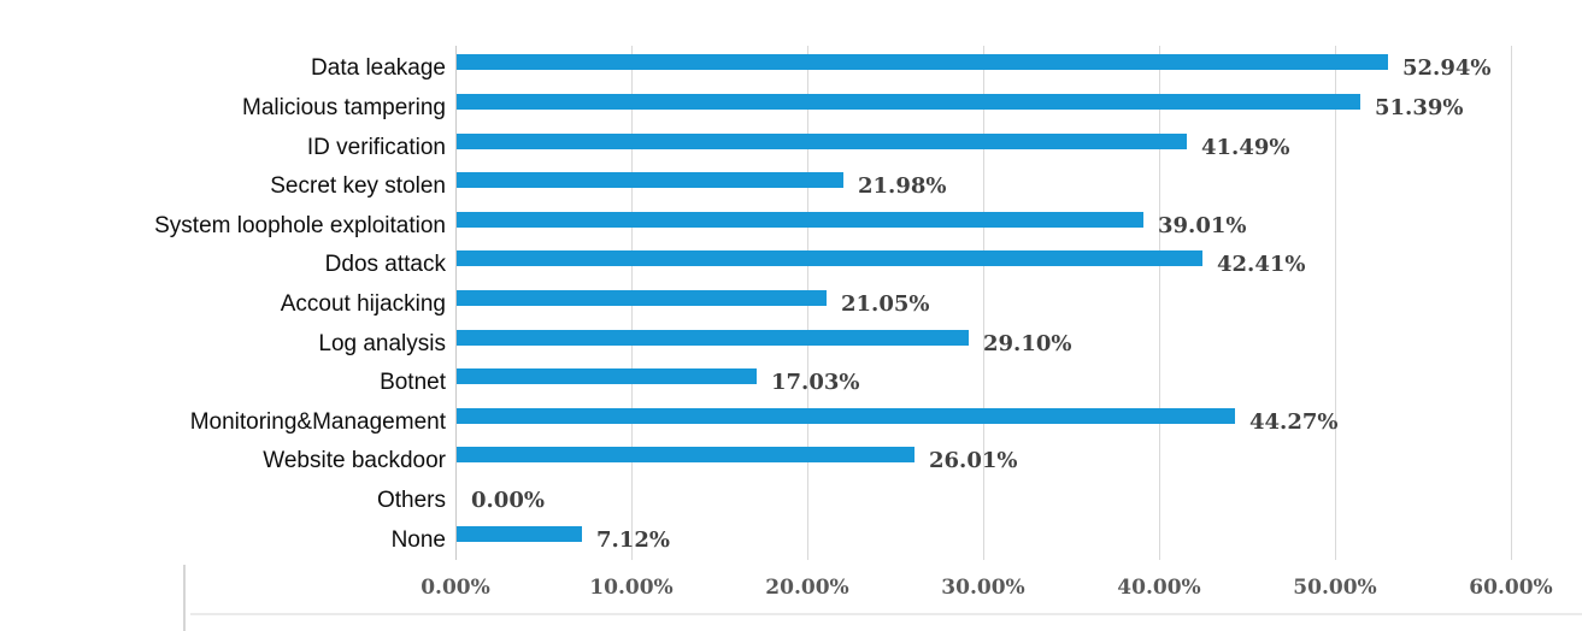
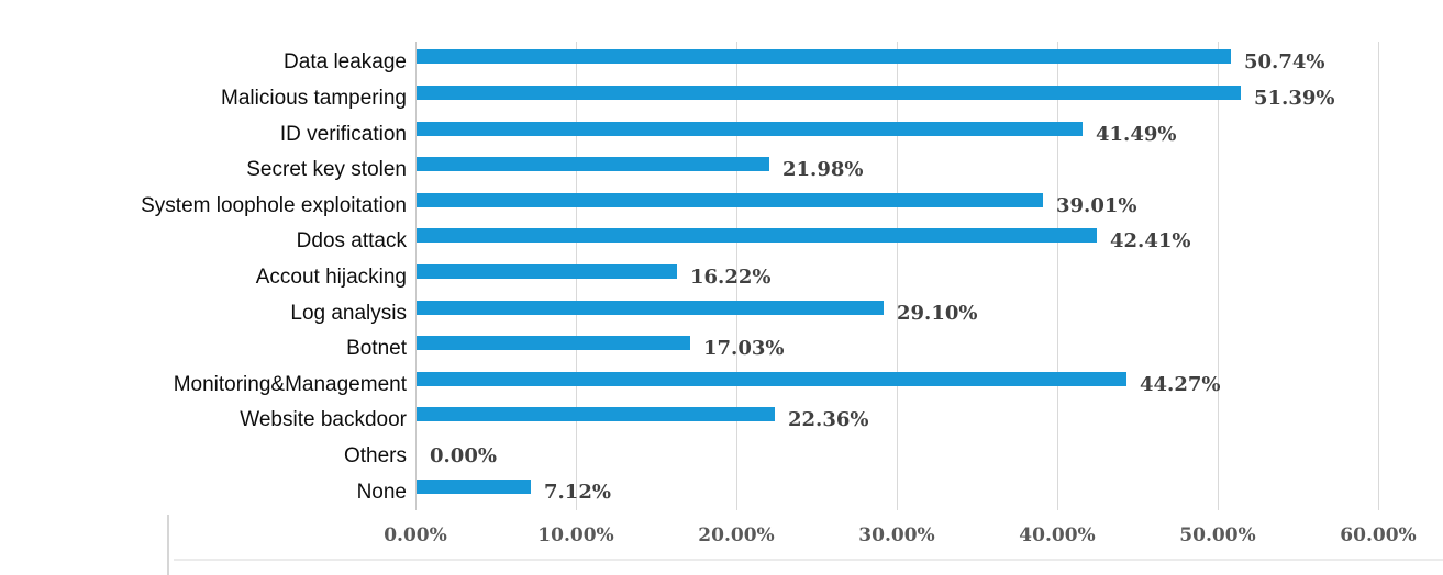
Data leakage: 52.94% -> 50.74%
Accout hijacking: 21.05% -> 16.22%
Website backdoor: 26.01% -> 22.36%
